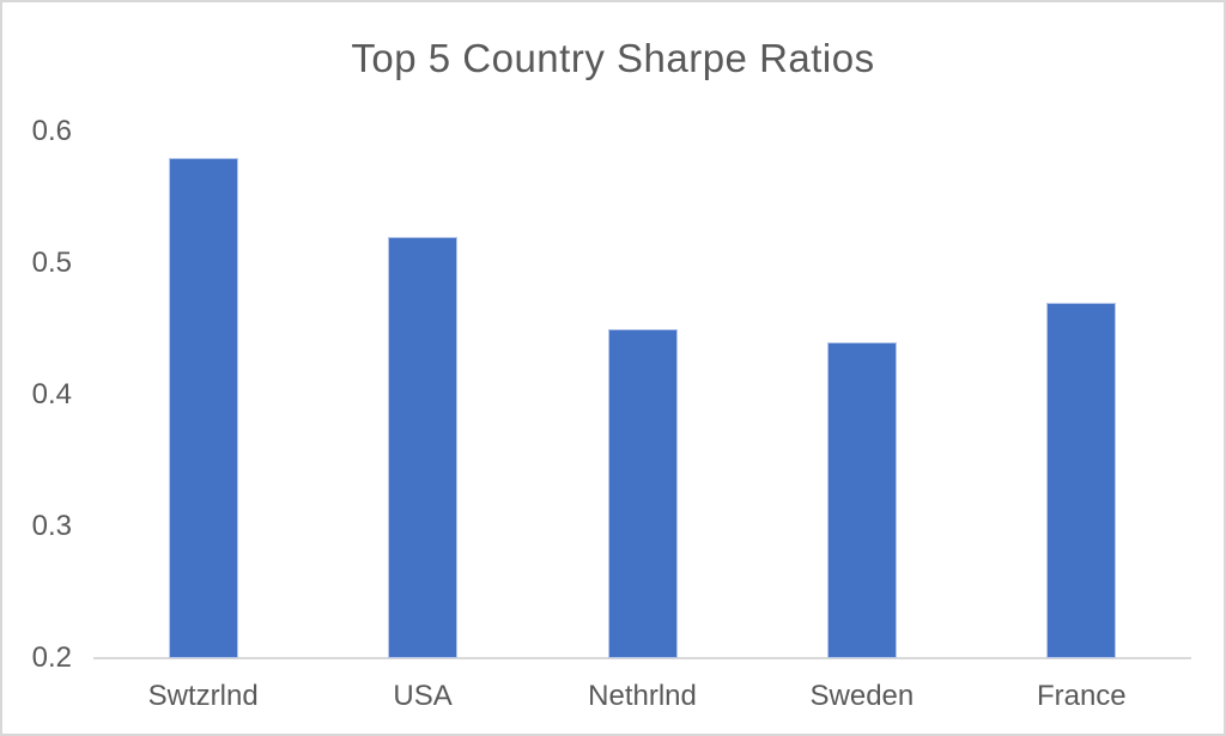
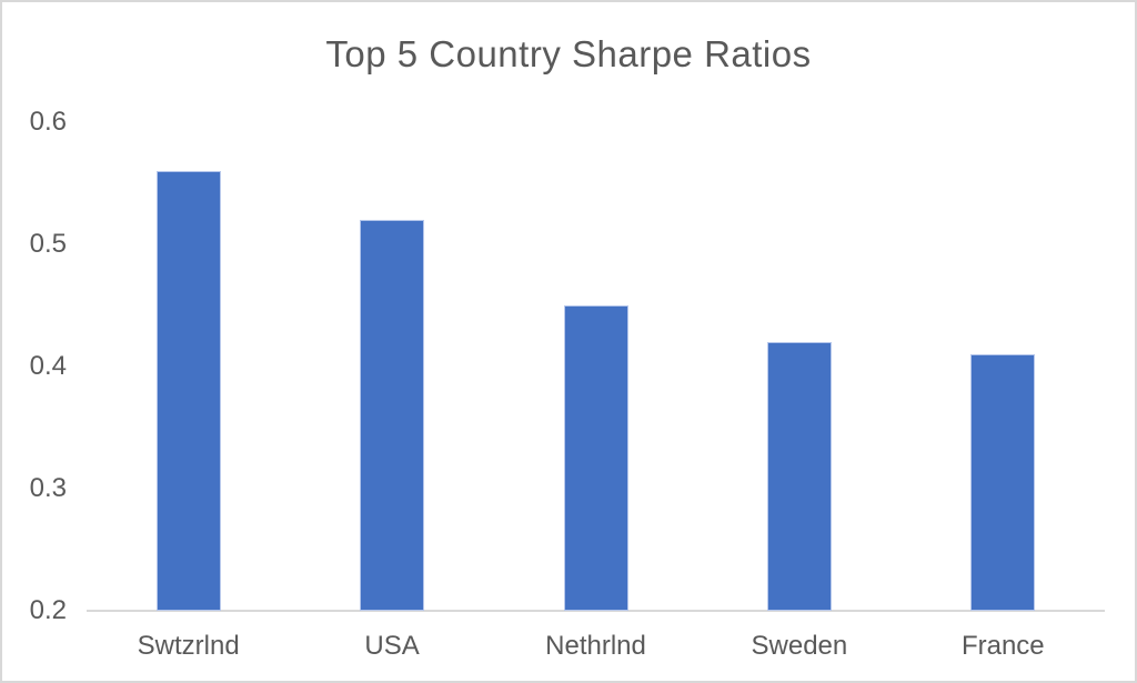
Swtzrlnd: 0.58 -> 0.56
Sweden: 0.44 -> 0.42
France: 0.47 -> 0.41
